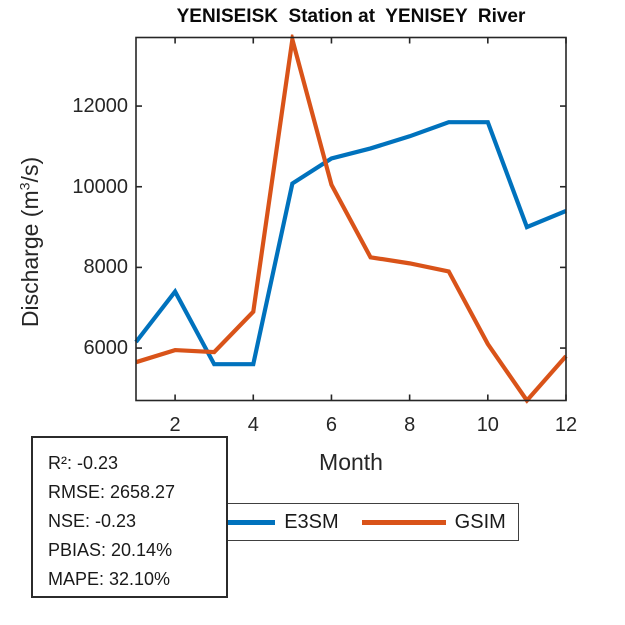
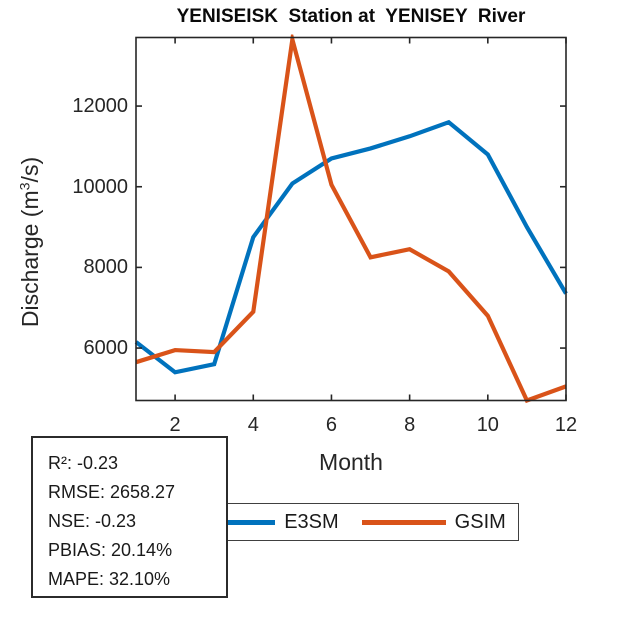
E3SM/2: 7400 -> 5400
E3SM/4: 5600 -> 8800
GSIM/8: 8100 -> 8400
E3SM/10: 11600 -> 10800
GSIM/10: 6100 -> 6800
E3SM/12: 9400 -> 7400
GSIM/12: 5800 -> 5000
